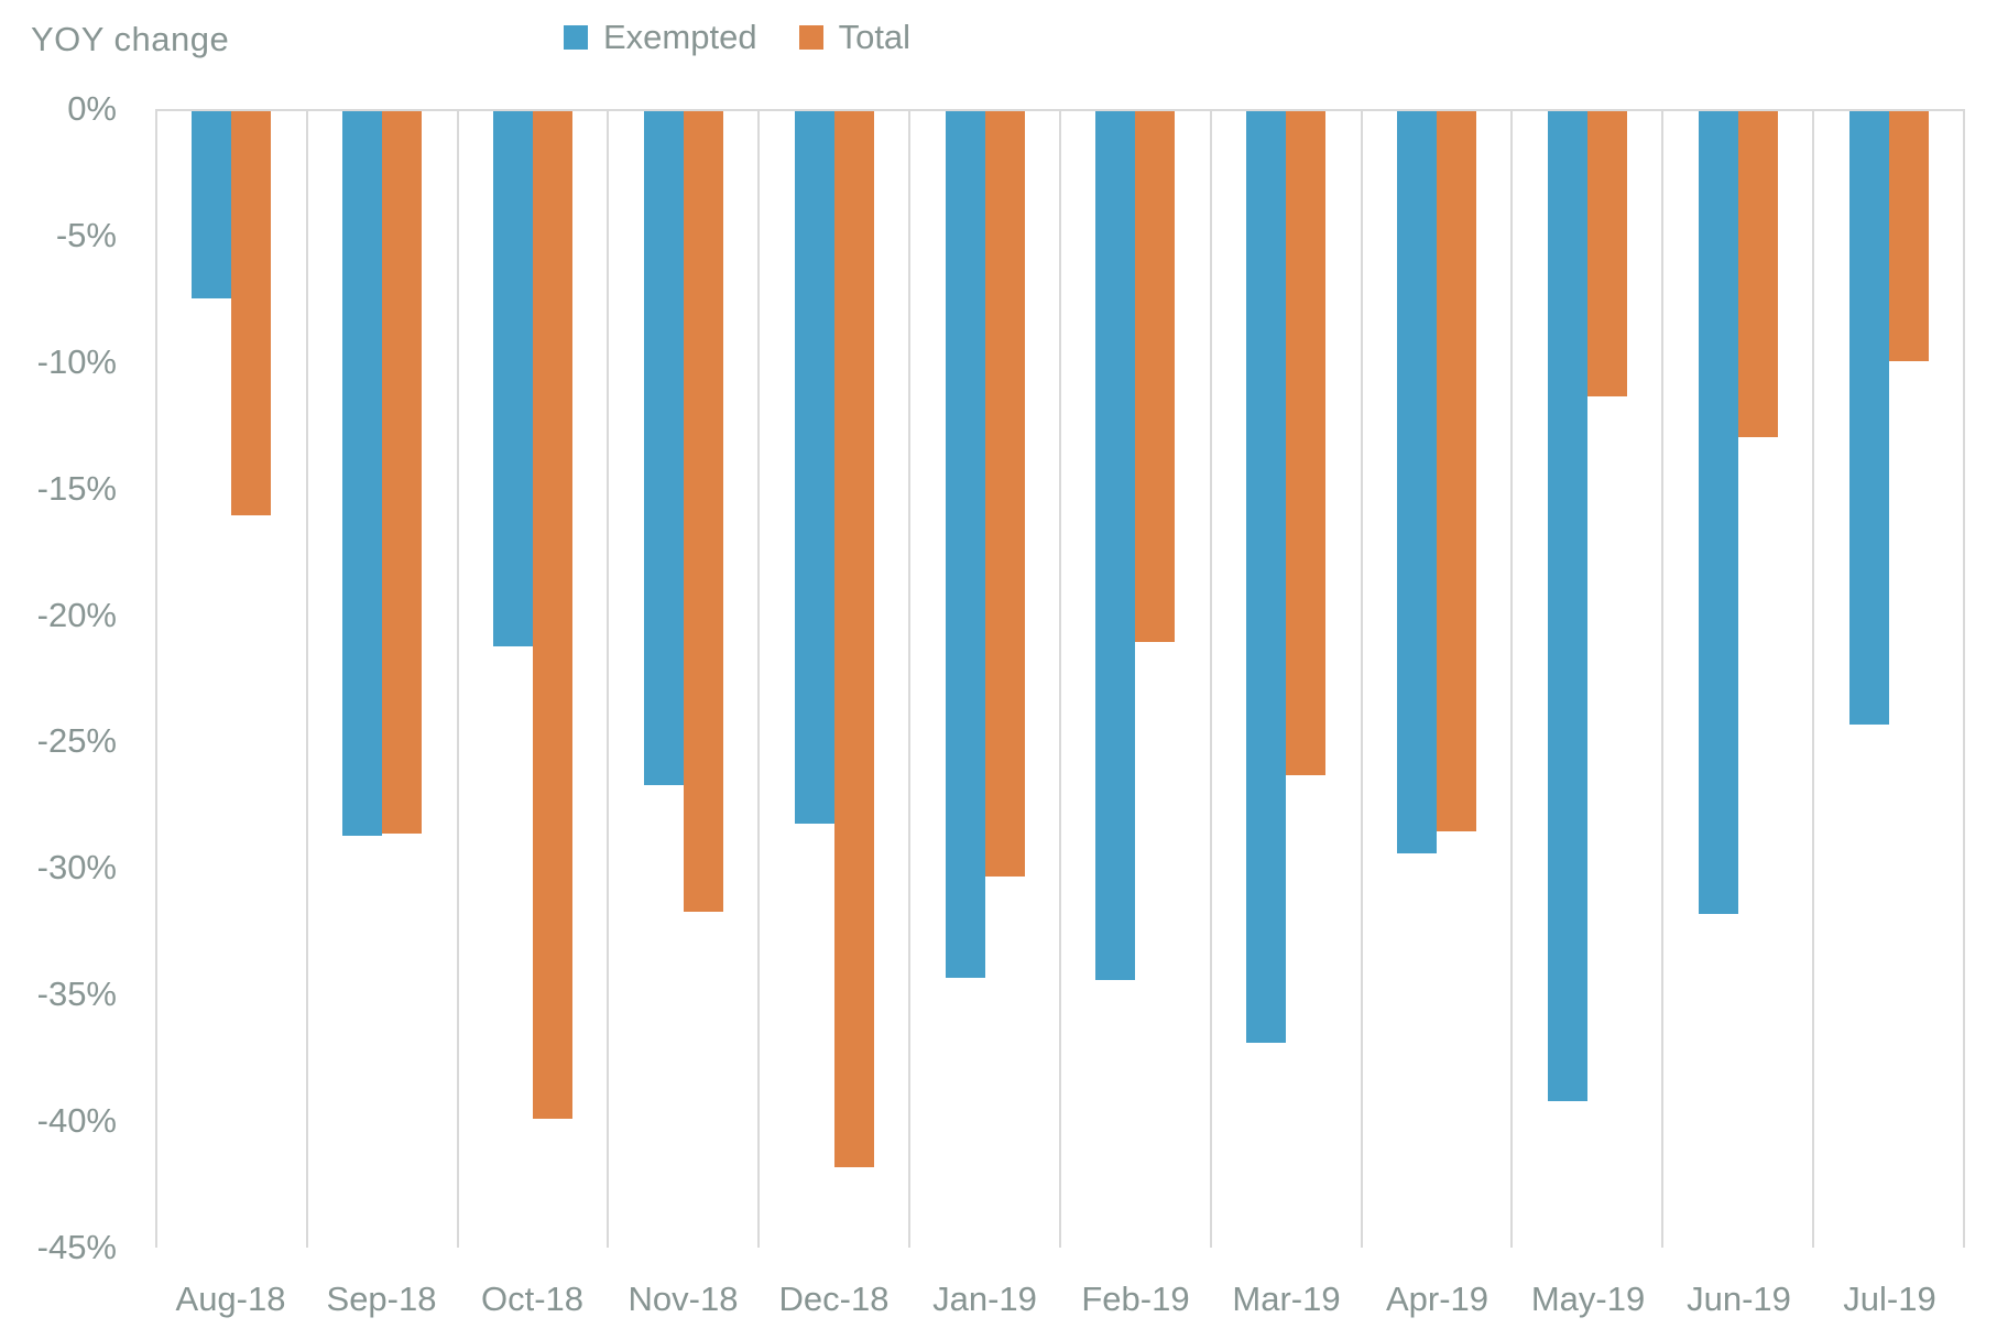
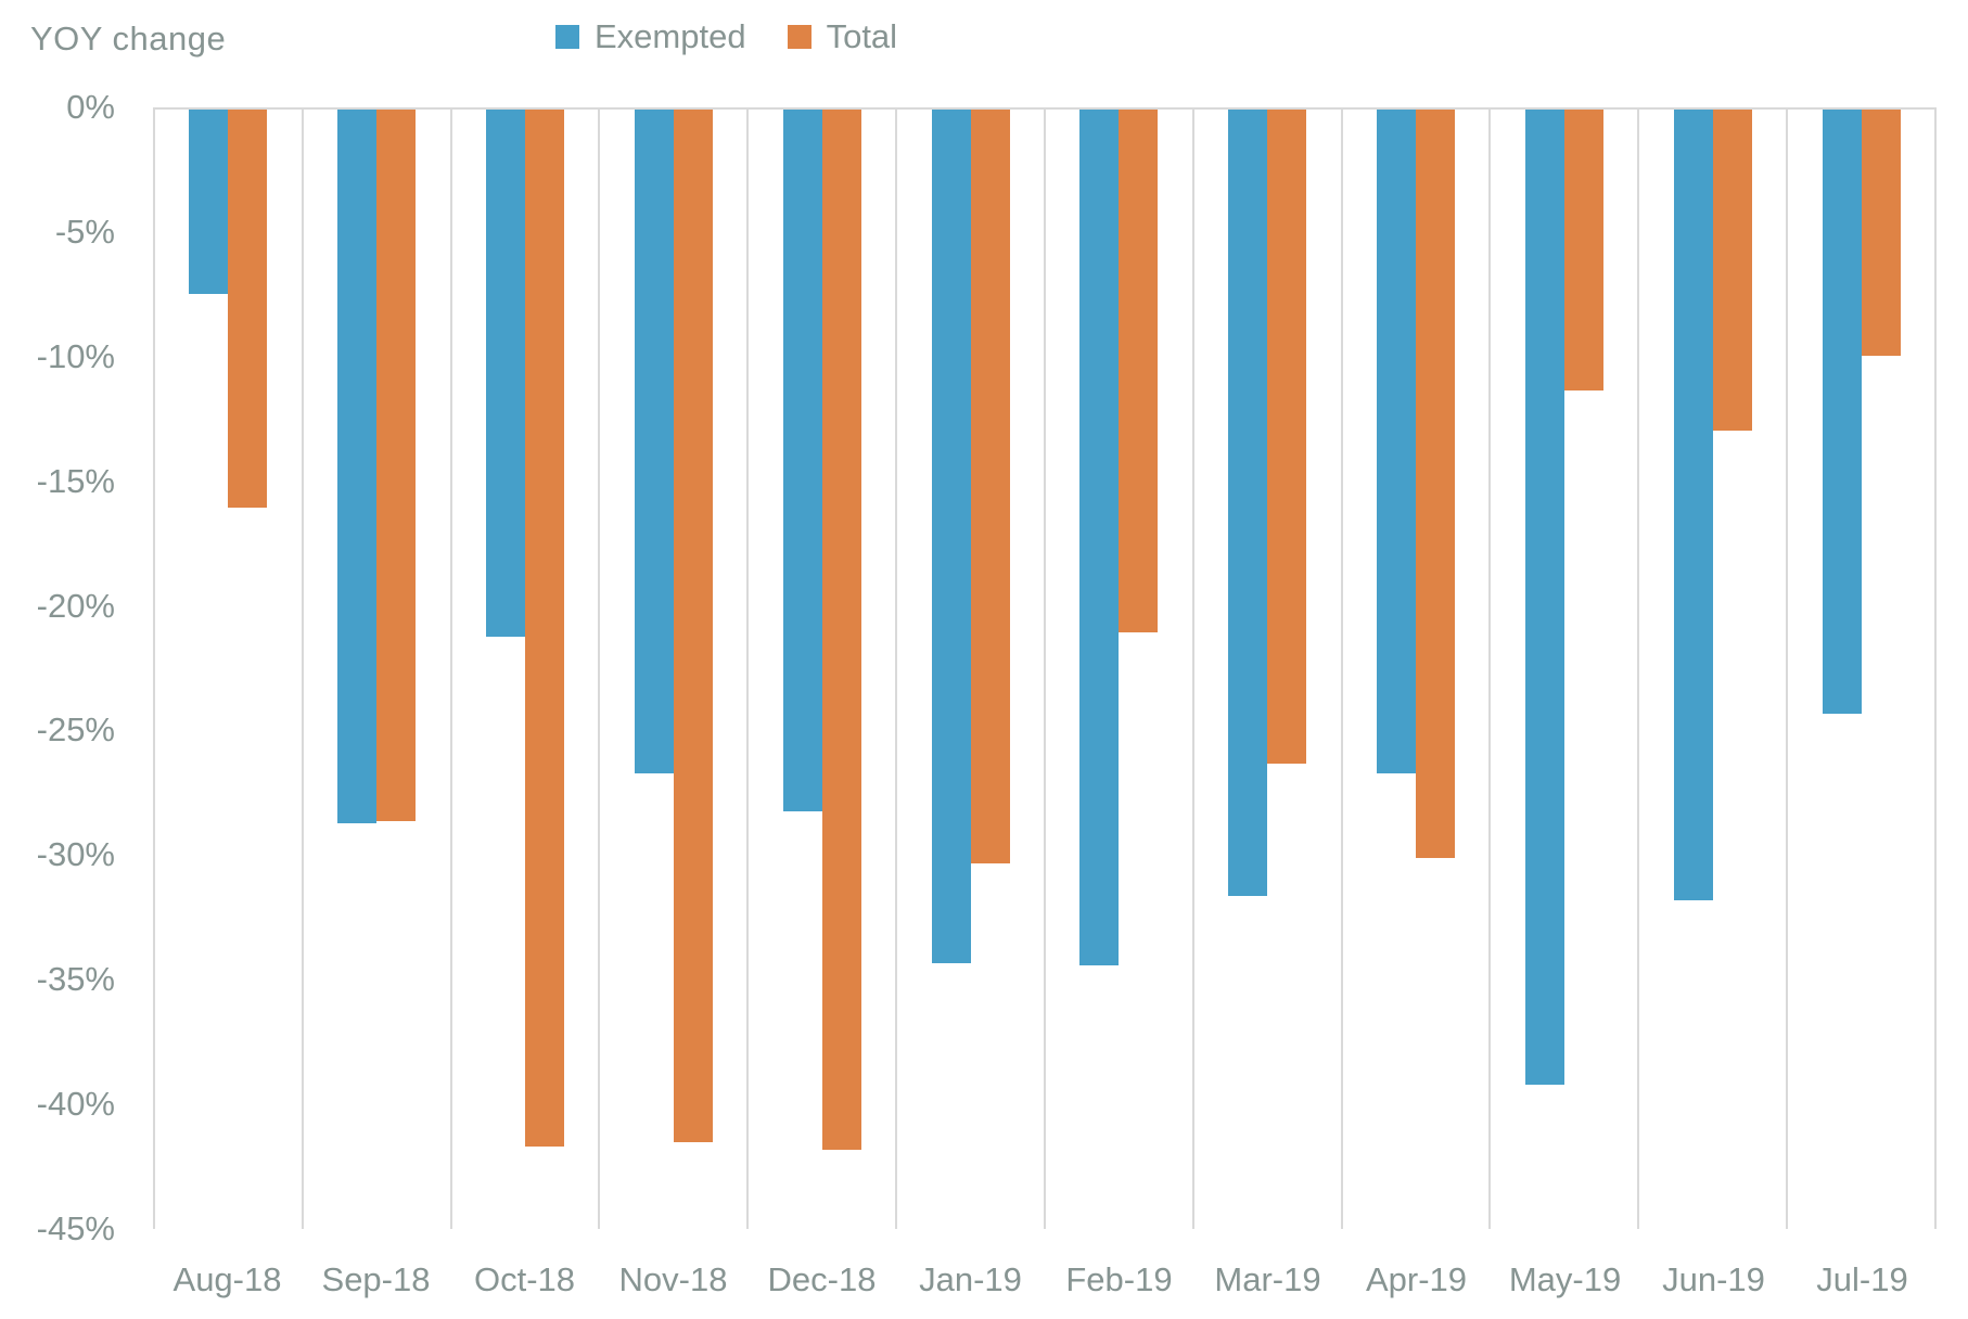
Total/Oct-18: -39.9% -> -41.7%
Total/Nov-18: -31.7% -> -41.5%
Exempted/Mar-19: -36.9% -> -31.6%
Exempted/Apr-19: -29.4% -> -26.7%
Total/Apr-19: -28.5% -> -30.1%
